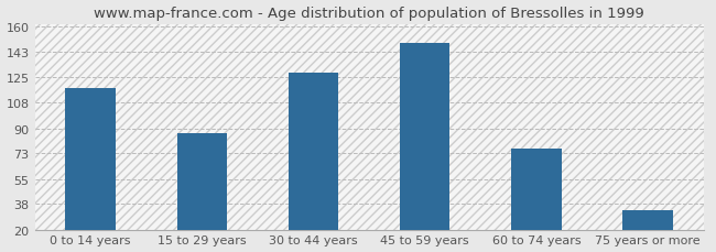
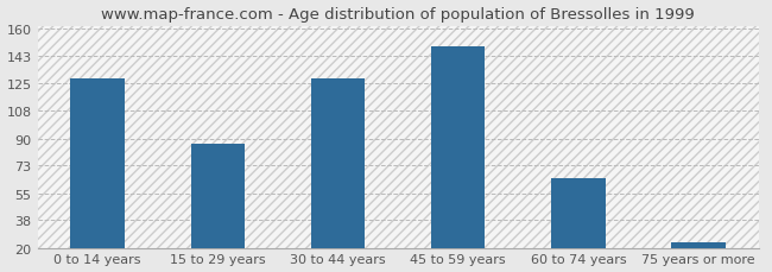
0 to 14 years: 118 -> 128
60 to 74 years: 76 -> 65
75 years or more: 34 -> 24
